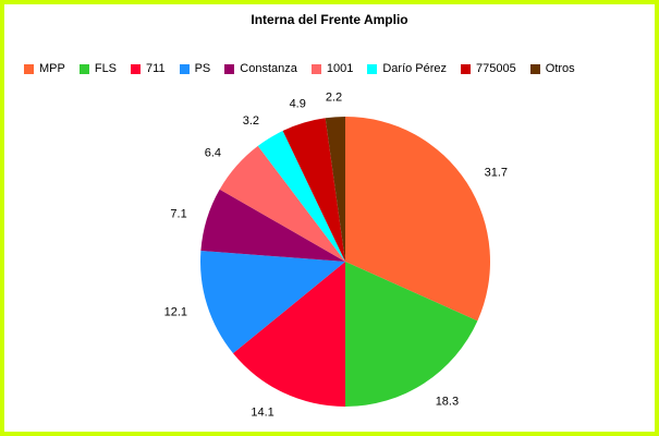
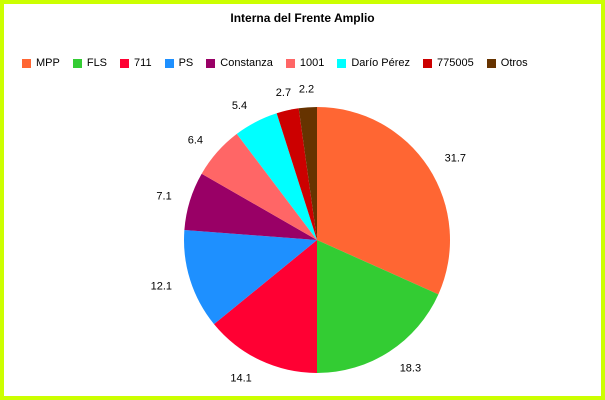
Darío Pérez: 3.2 -> 5.4
775005: 4.9 -> 2.7
